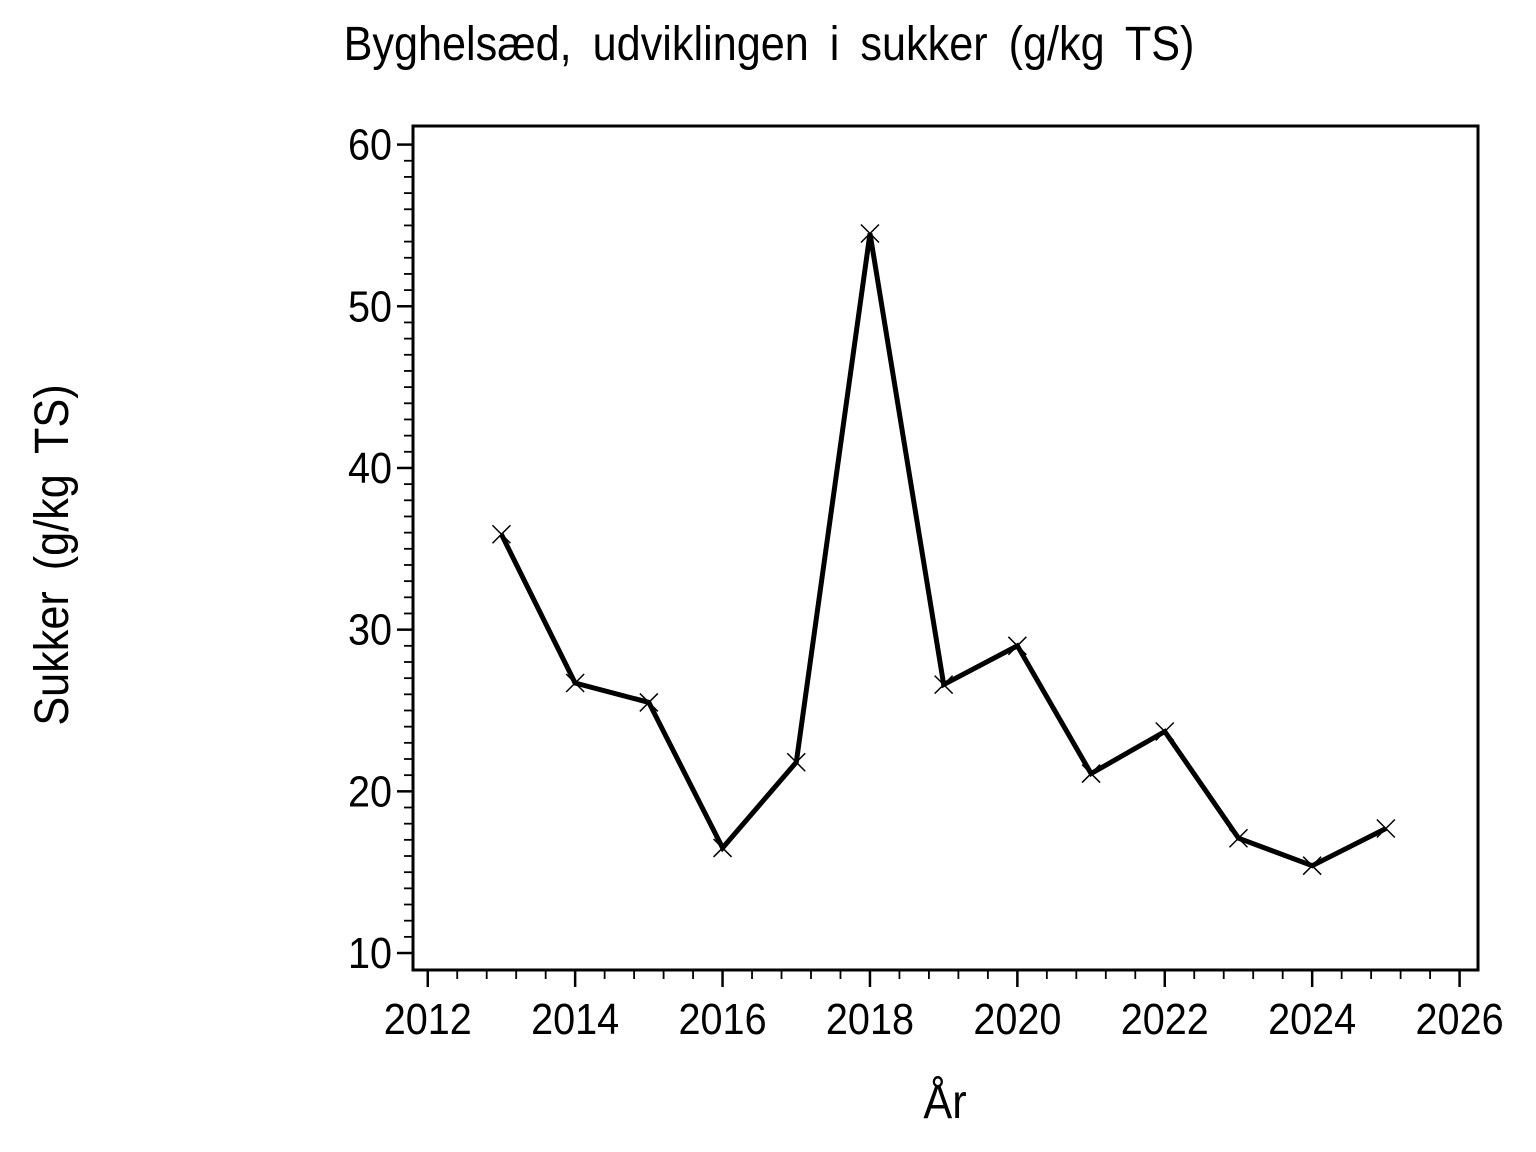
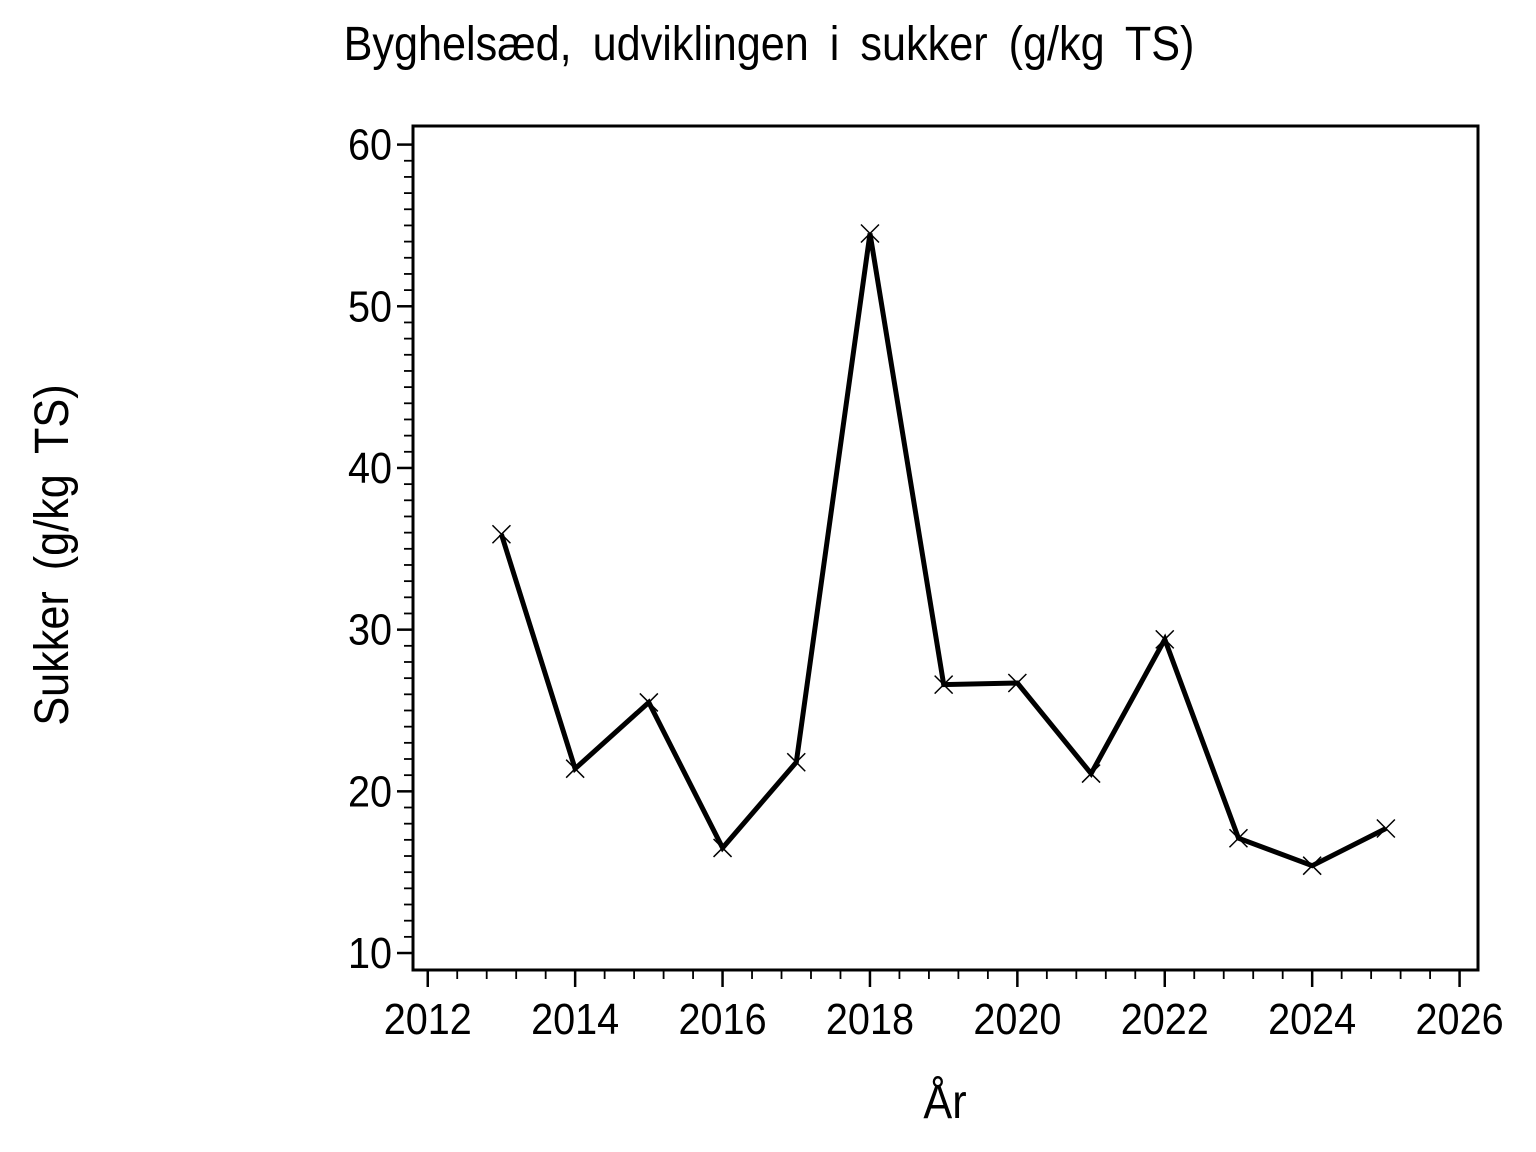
2014: 26.7 -> 21.4
2020: 29.0 -> 26.7
2022: 23.7 -> 29.4
